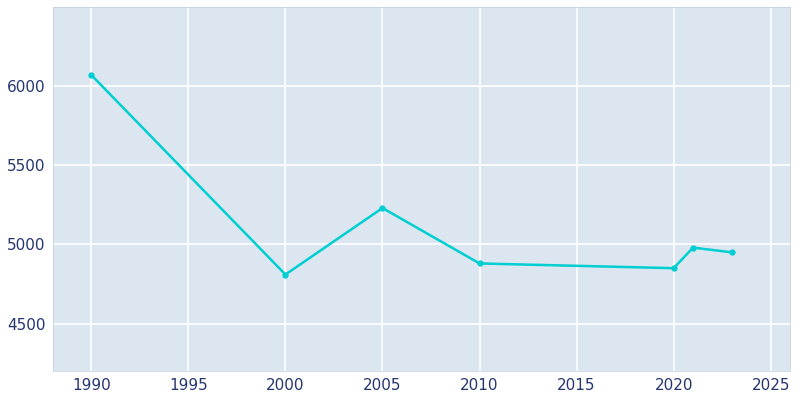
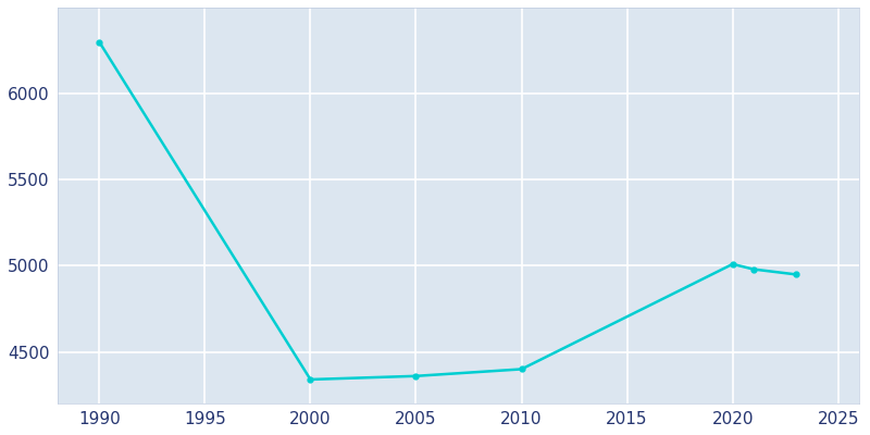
1990: 6070 -> 6300
2000: 4810 -> 4340
2005: 5230 -> 4360
2010: 4880 -> 4400
2020: 4850 -> 5010
